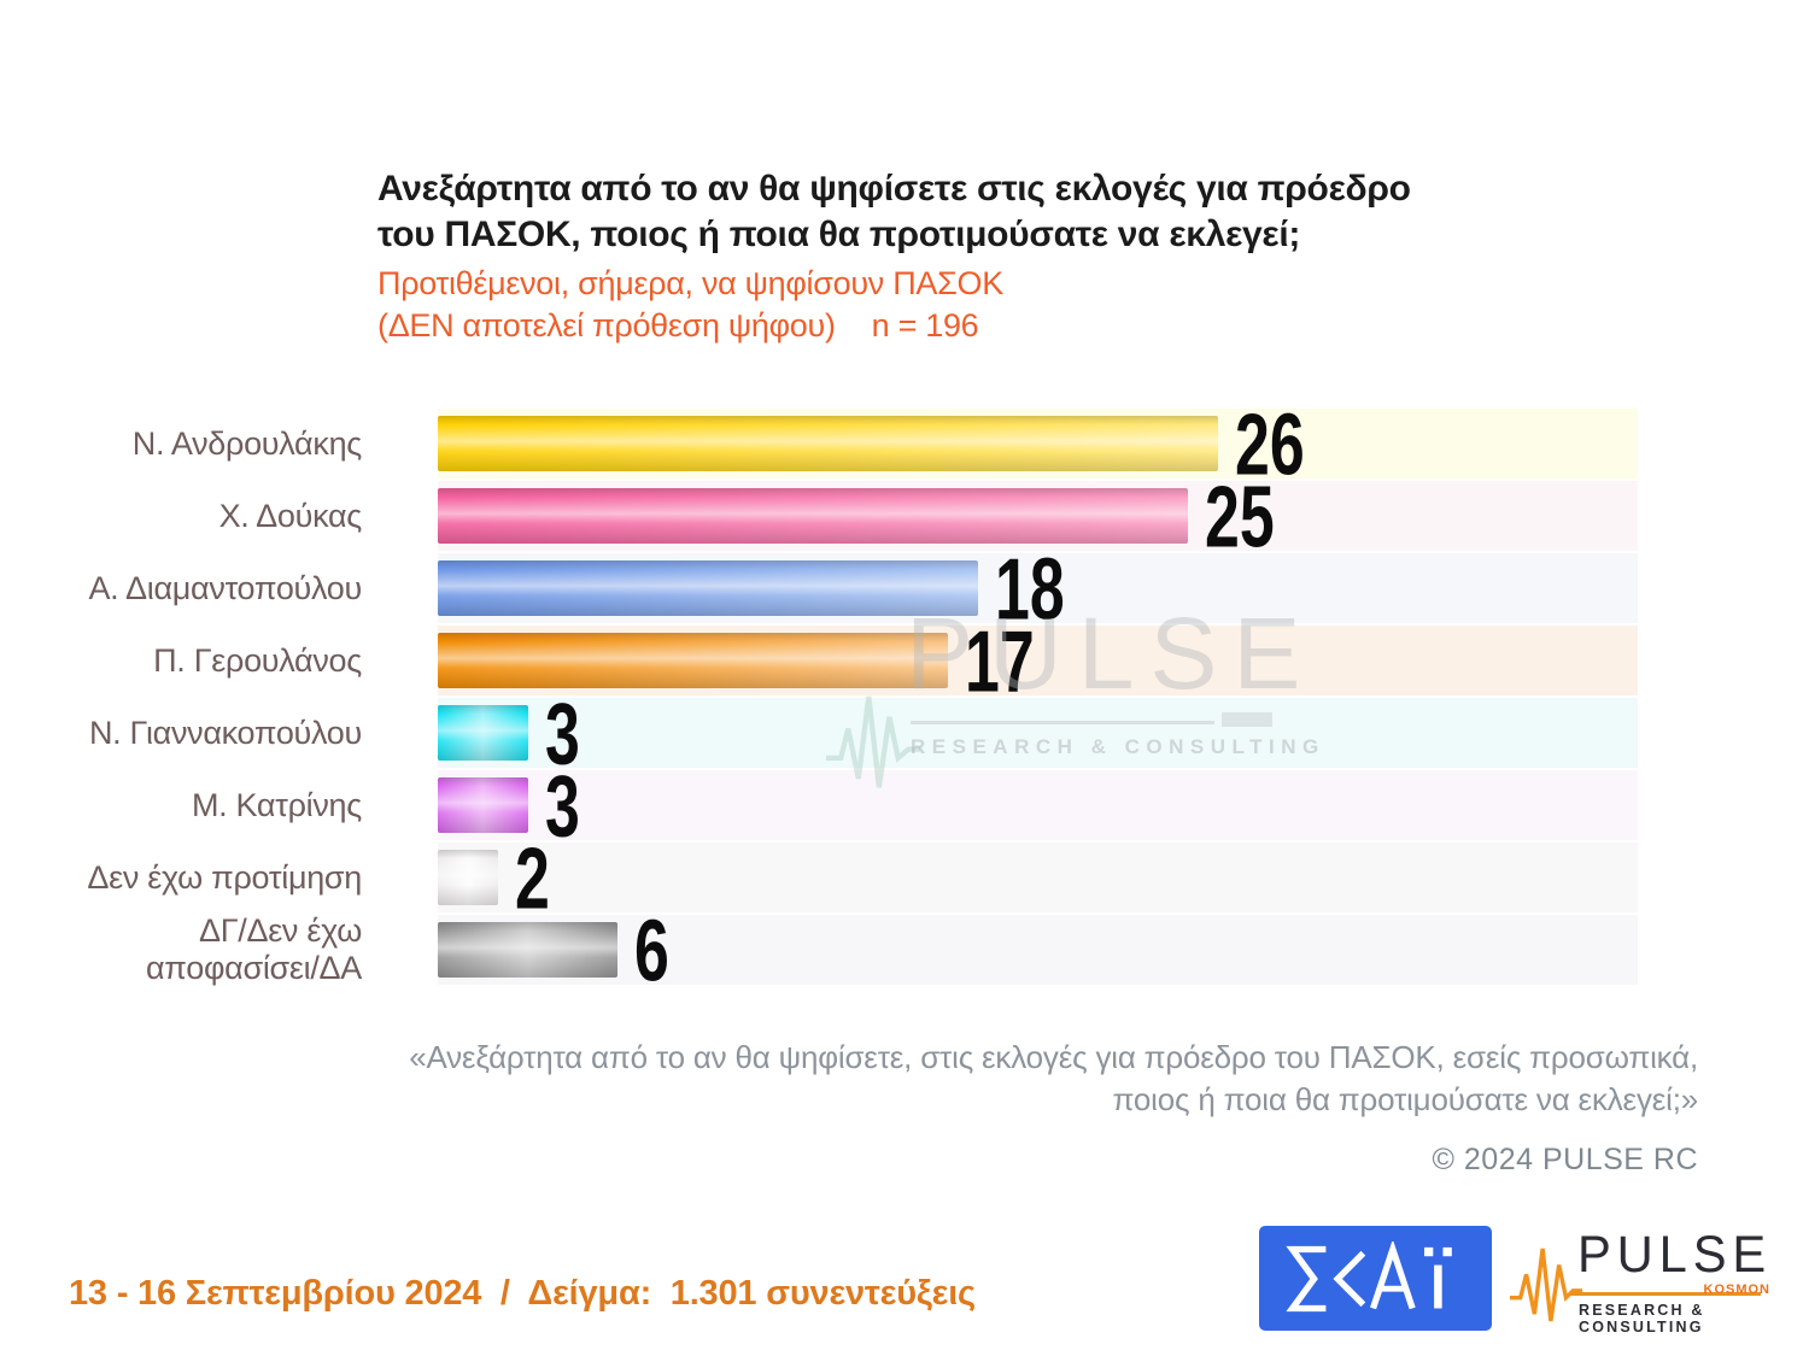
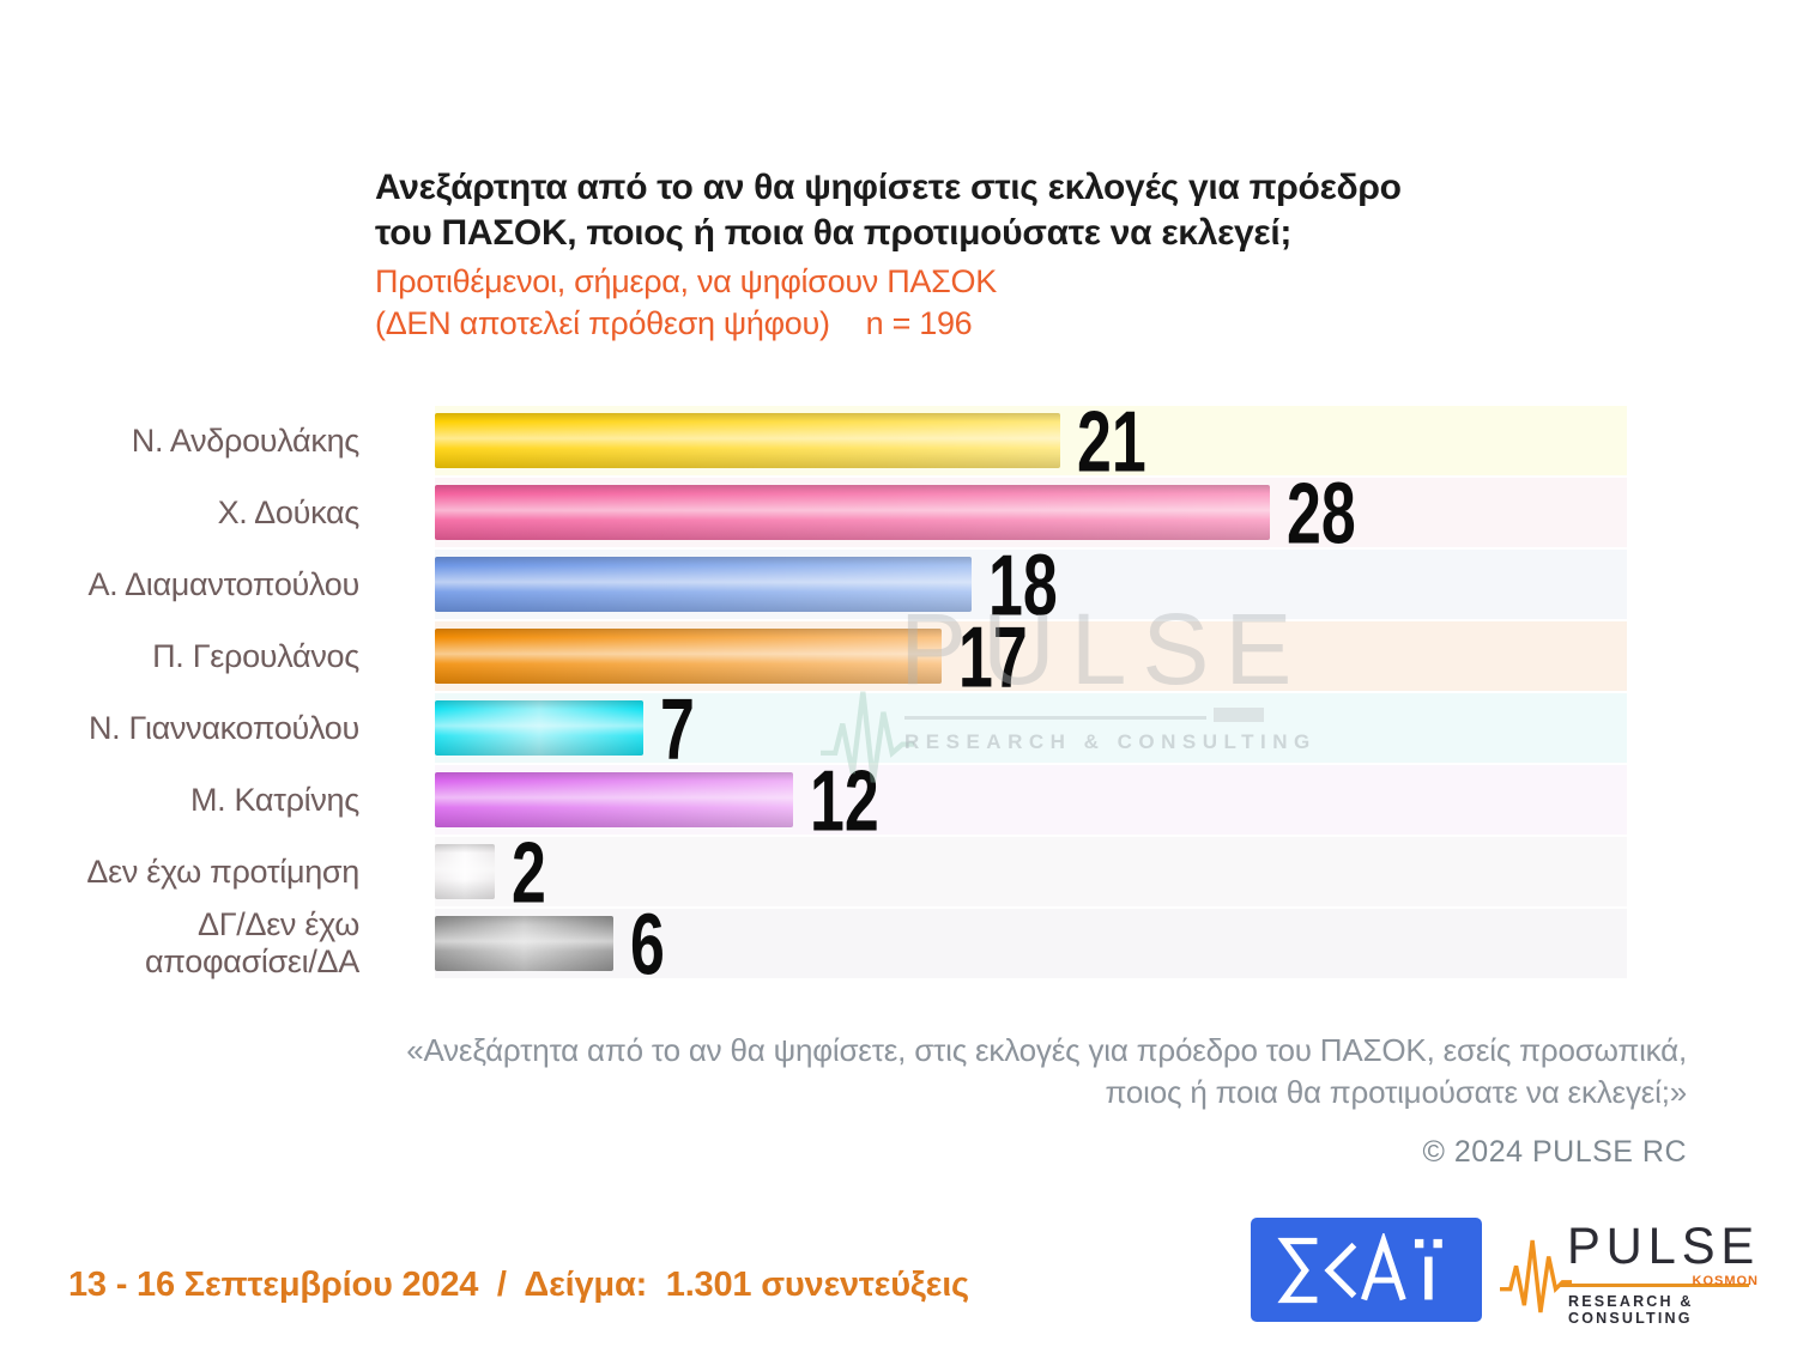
Ν. Ανδρουλάκης: 26 -> 21
Χ. Δούκας: 25 -> 28
Ν. Γιαννακοπούλου: 3 -> 7
Μ. Κατρίνης: 3 -> 12
